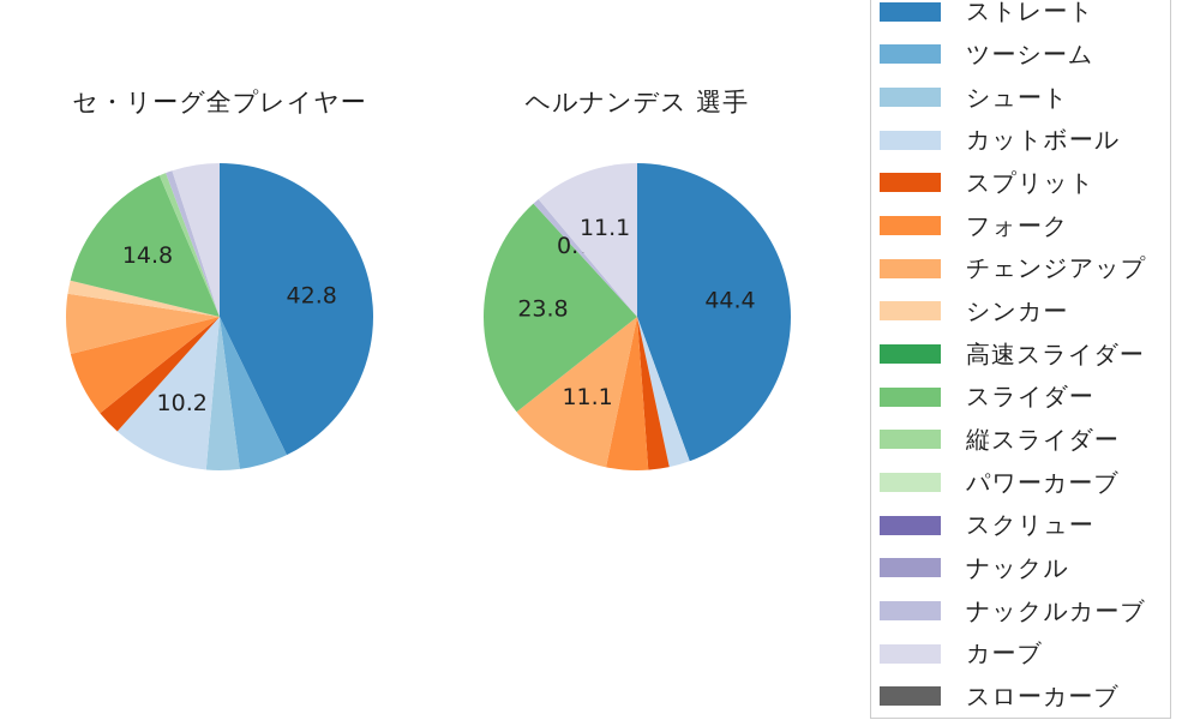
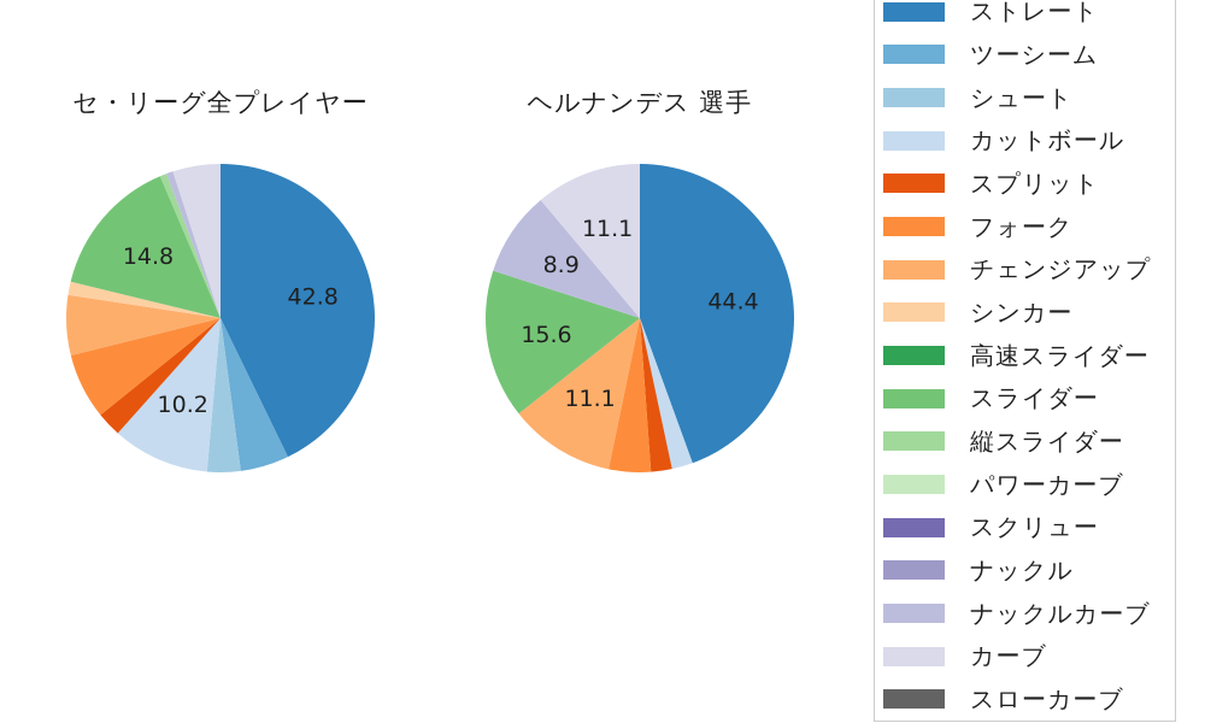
ヘルナンデス 選手/スライダー: 23.8 -> 15.6
ヘルナンデス 選手/ナックルカーブ: 0.7 -> 8.9
